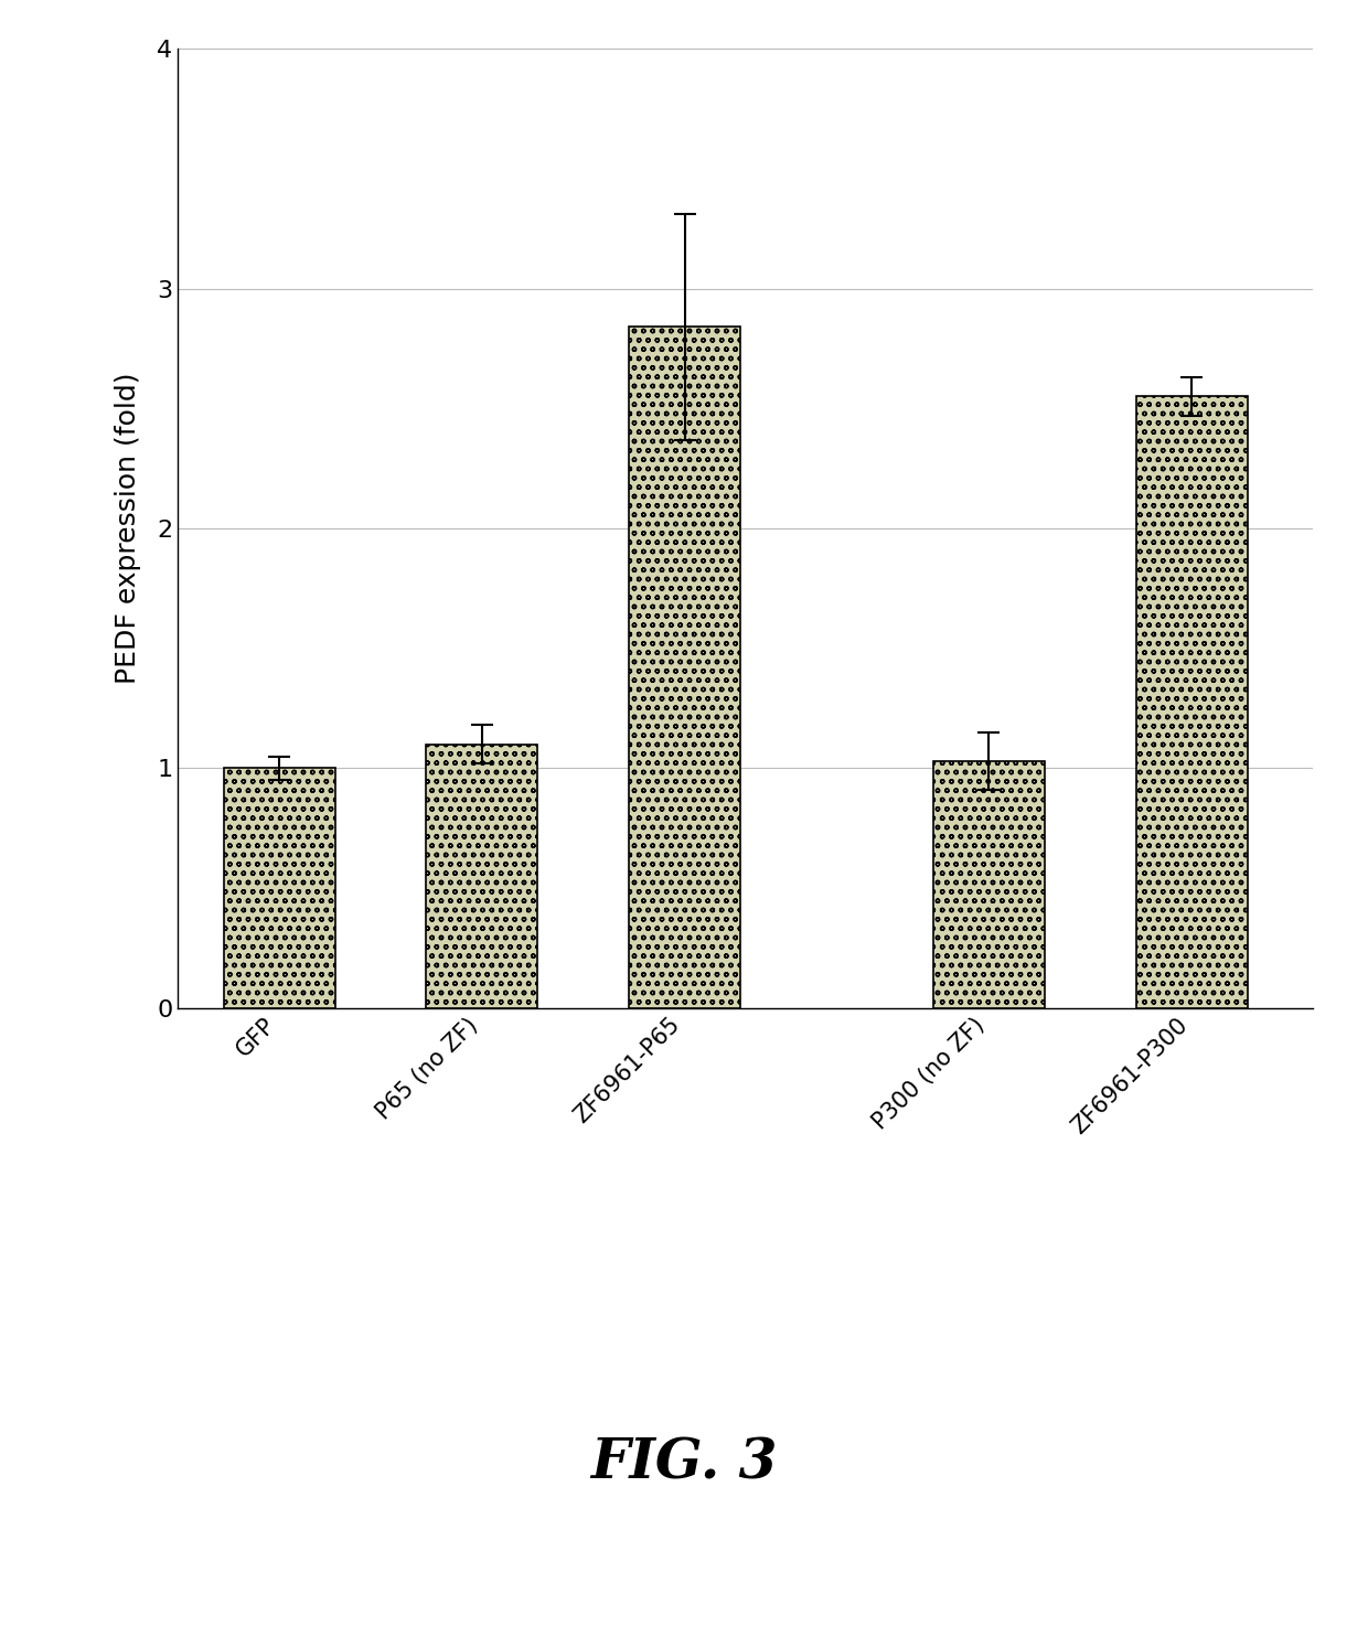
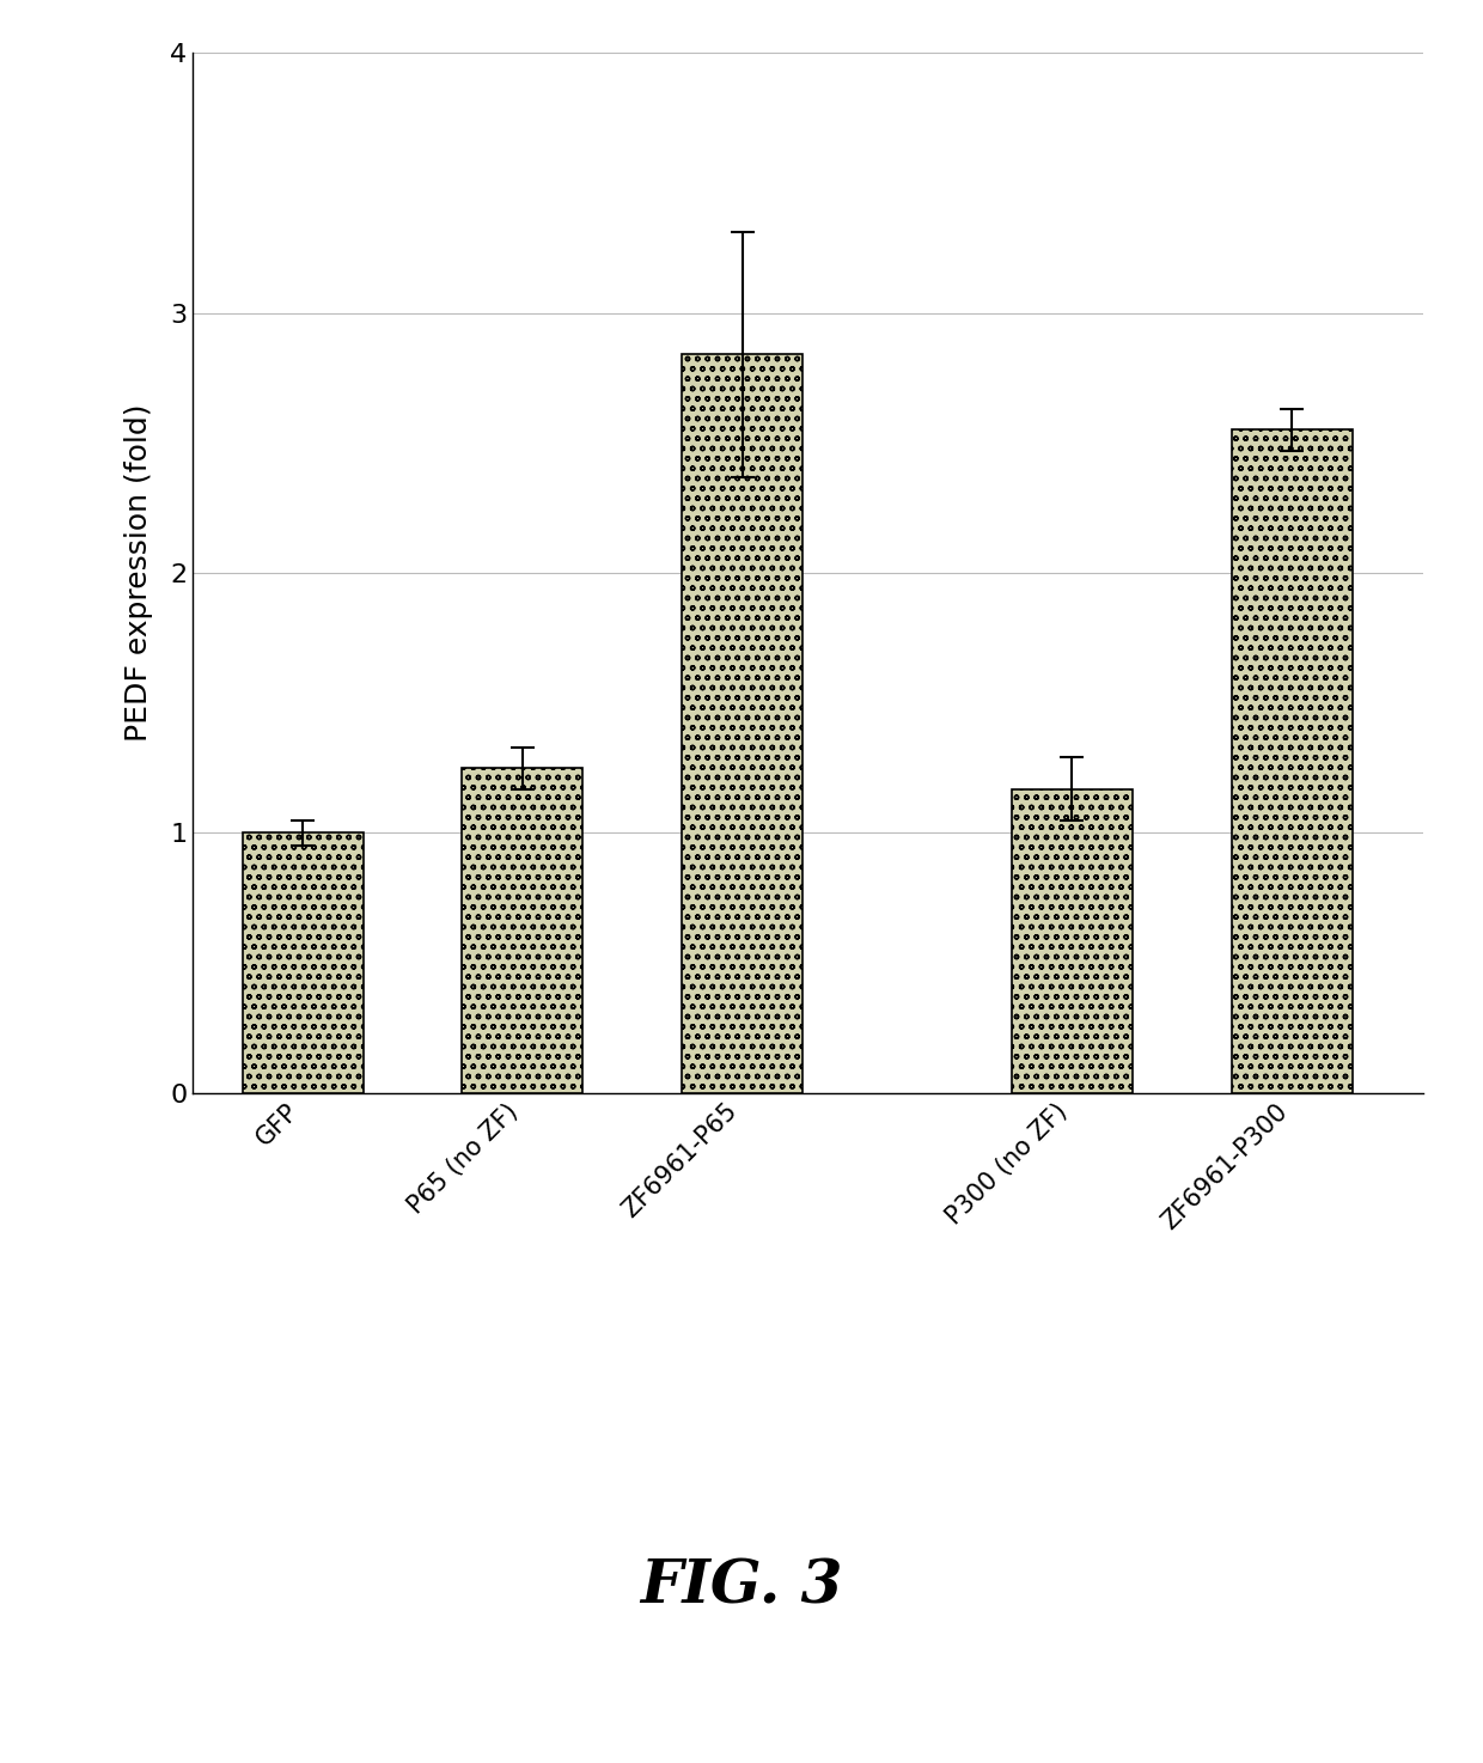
P65 (no ZF): 1.10 -> 1.25
P300 (no ZF): 1.03 -> 1.17
